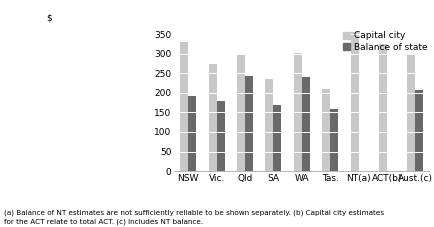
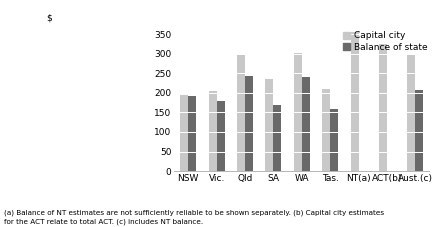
Capital city/NSW: 330 -> 195
Capital city/Vic.: 275 -> 205
